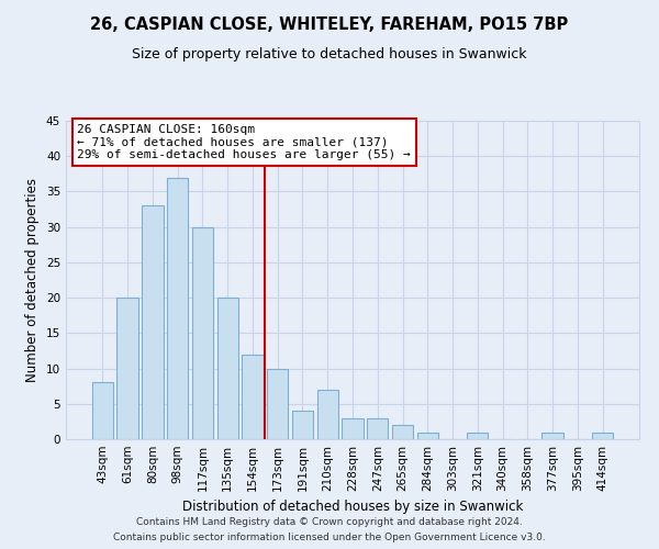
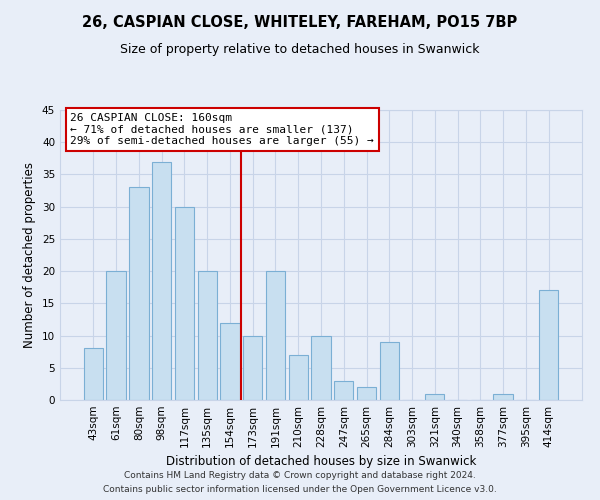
191sqm: 4 -> 20
228sqm: 3 -> 10
284sqm: 1 -> 9
414sqm: 1 -> 17
